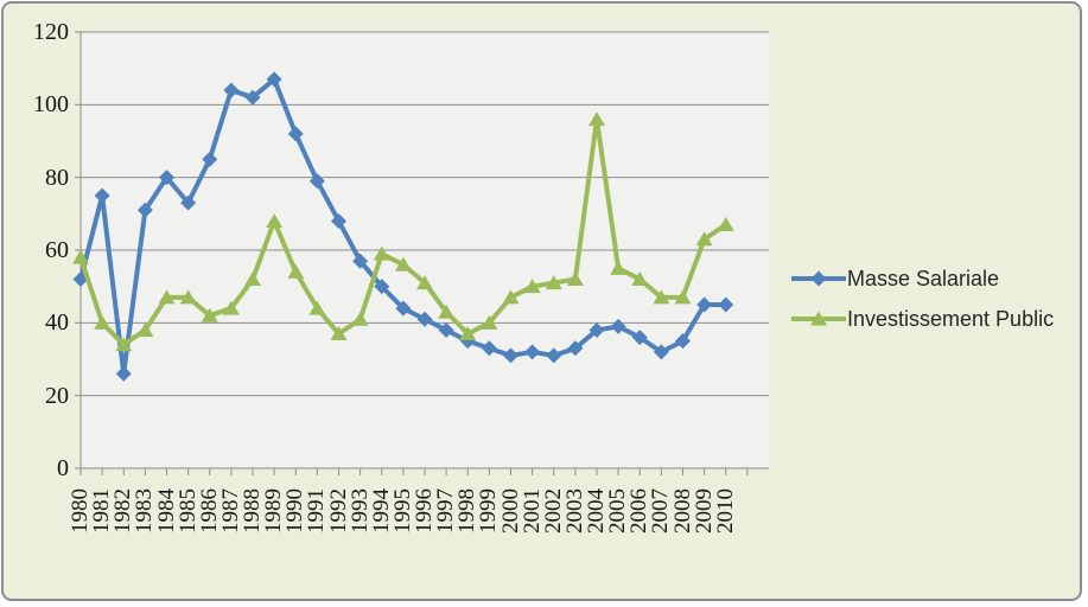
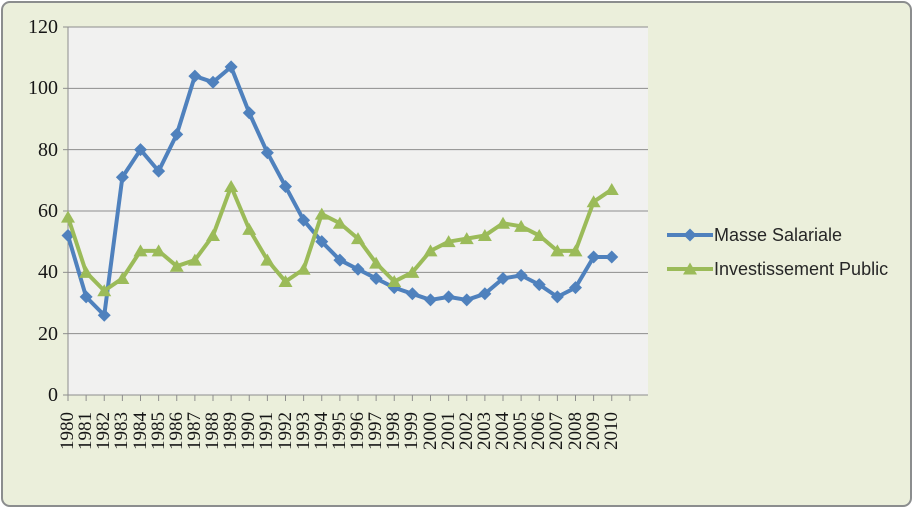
Masse Salariale/1981: 75 -> 32
Investissement Public/2004: 96 -> 56
